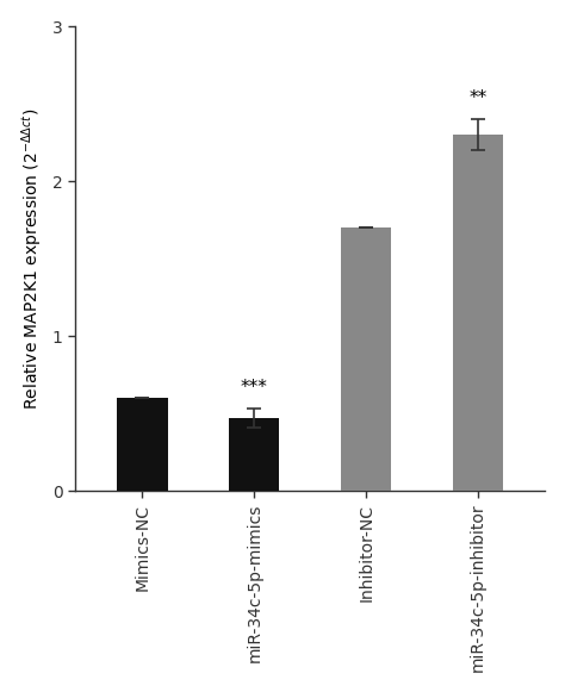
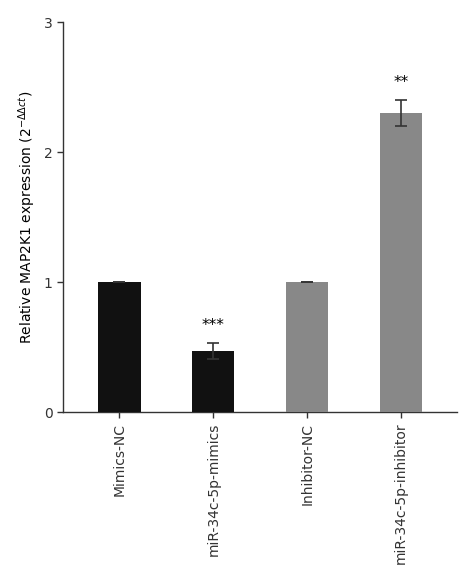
Mimics-NC: 0.60 -> 1.00
Inhibitor-NC: 1.70 -> 1.00
